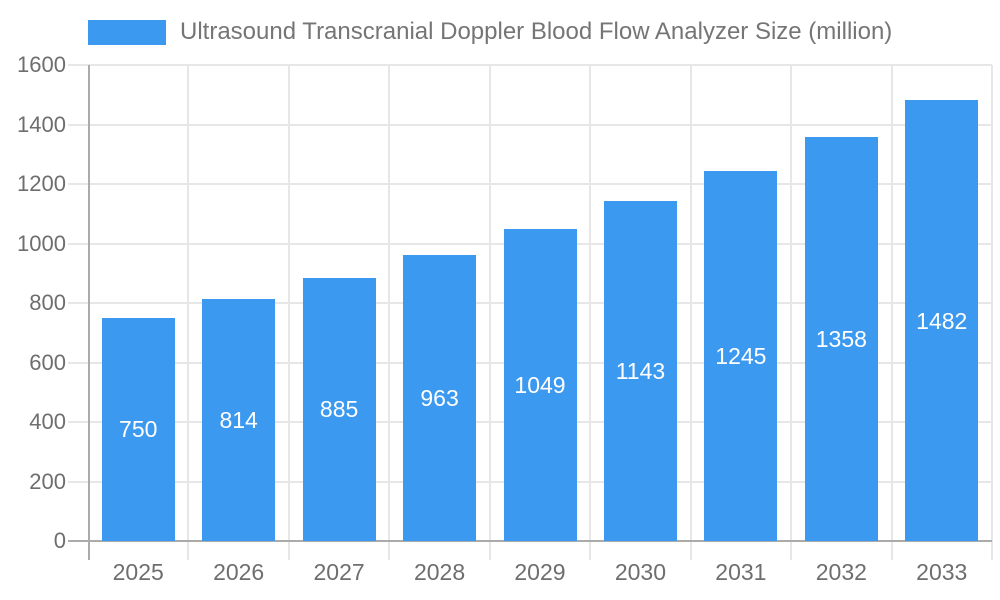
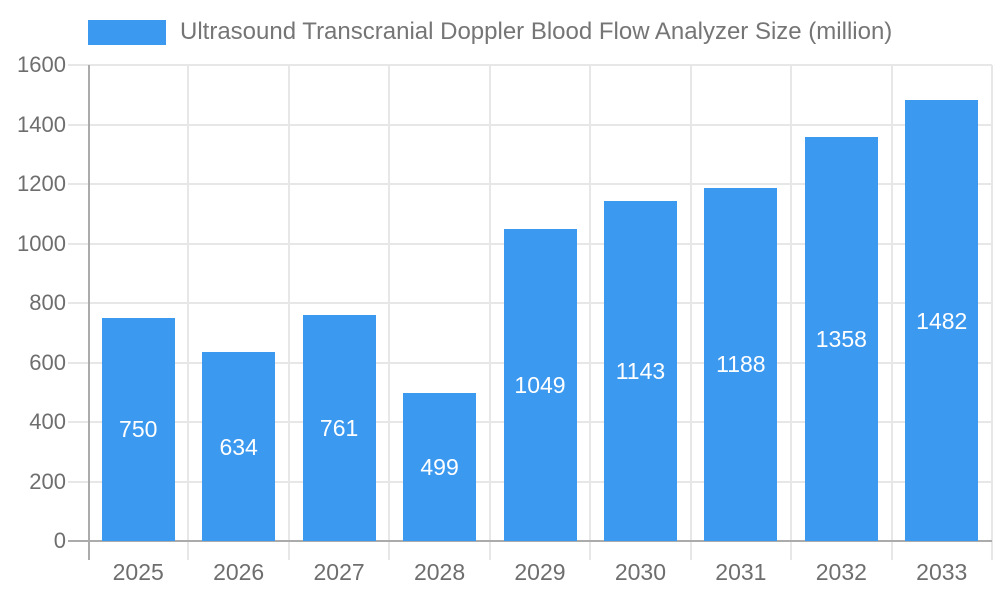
2026: 814 -> 634
2027: 885 -> 761
2028: 963 -> 499
2031: 1245 -> 1188
